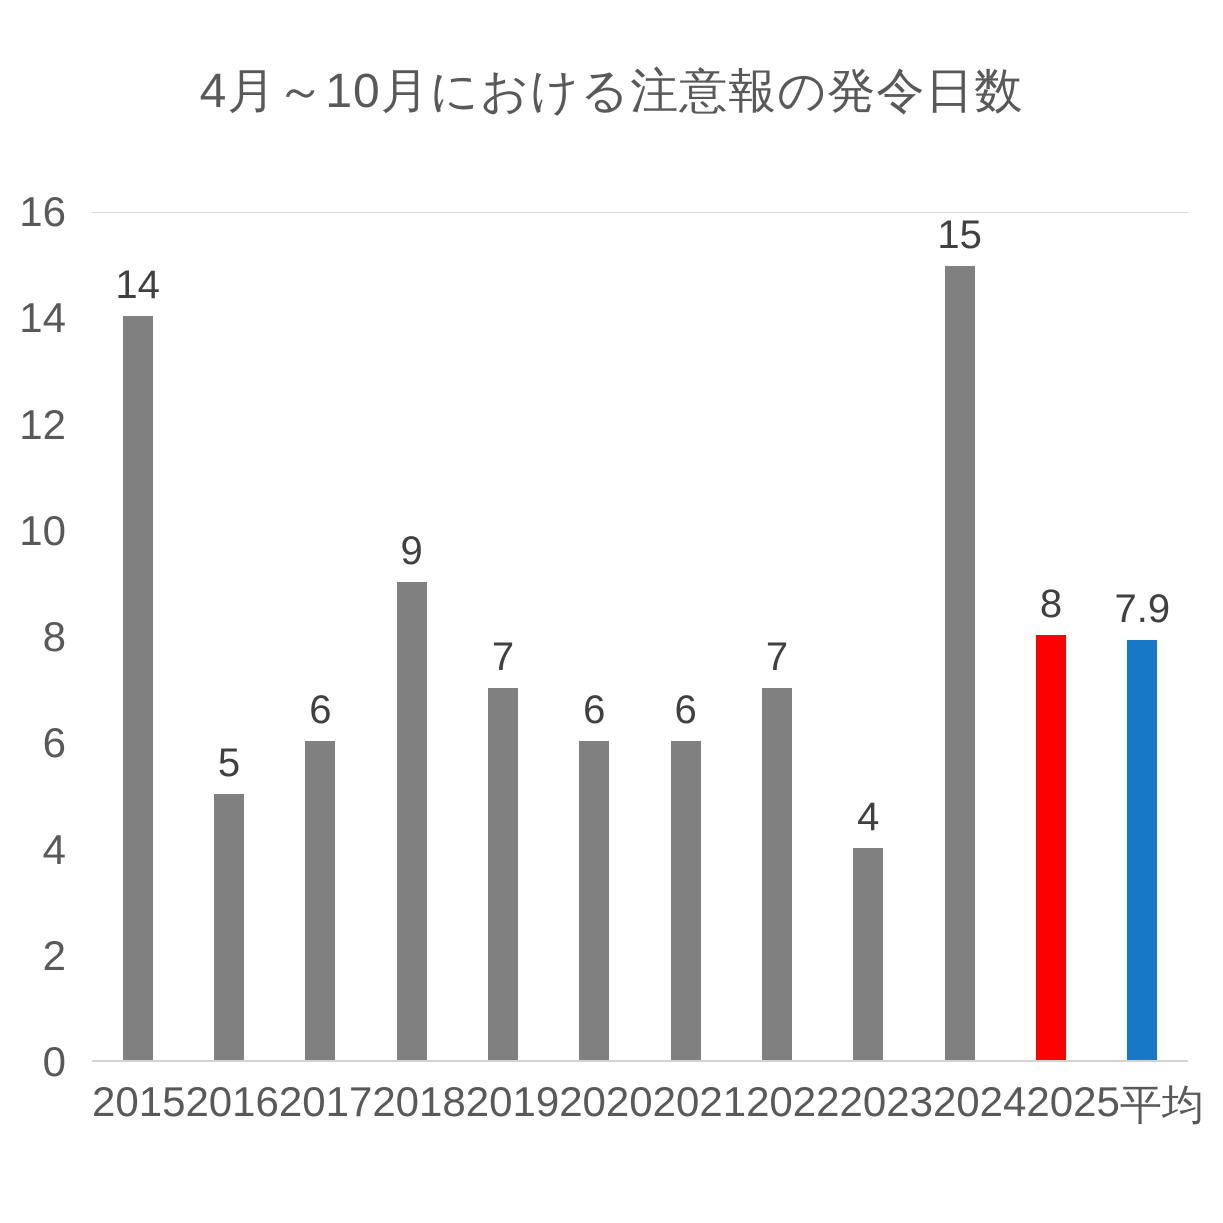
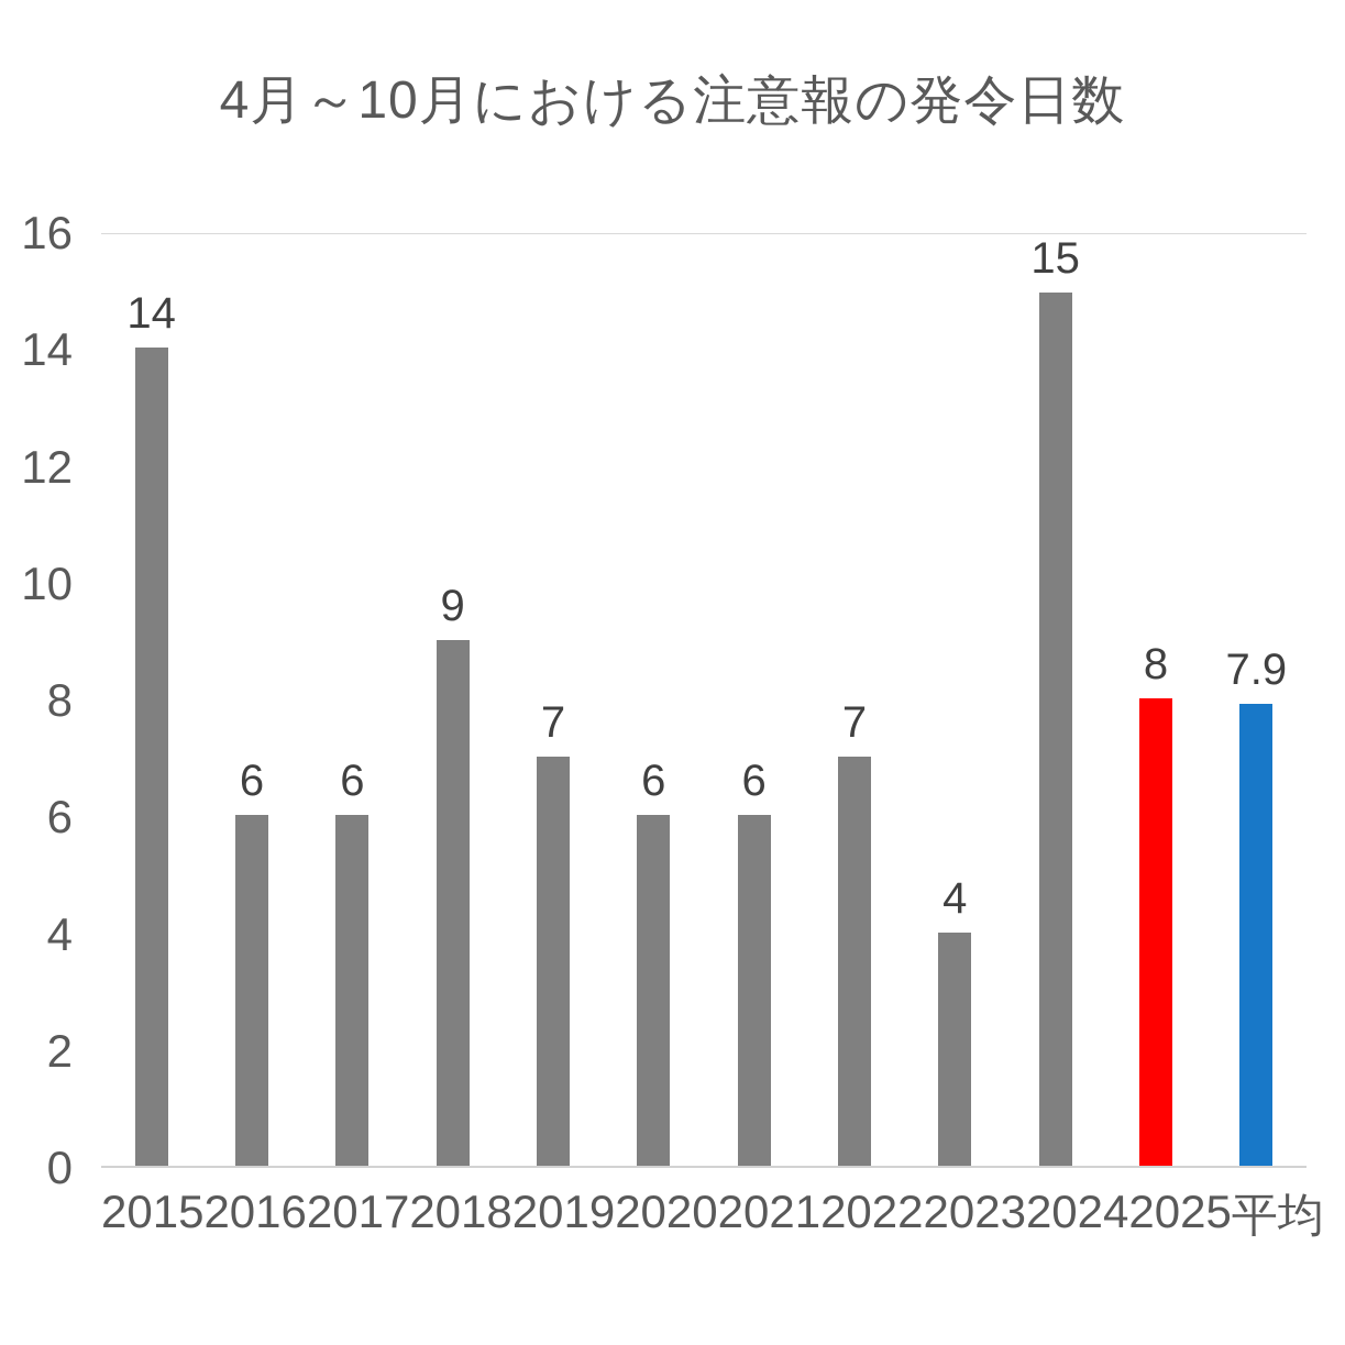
2016: 5 -> 6
